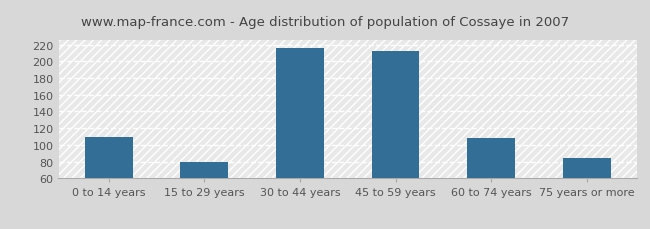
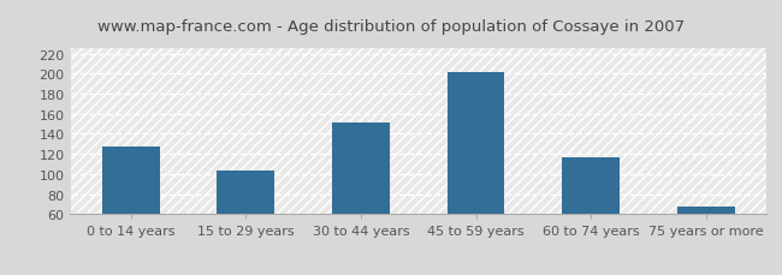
0 to 14 years: 110 -> 128
15 to 29 years: 80 -> 104
30 to 44 years: 216 -> 151
45 to 59 years: 212 -> 202
60 to 74 years: 108 -> 117
75 years or more: 84 -> 68
